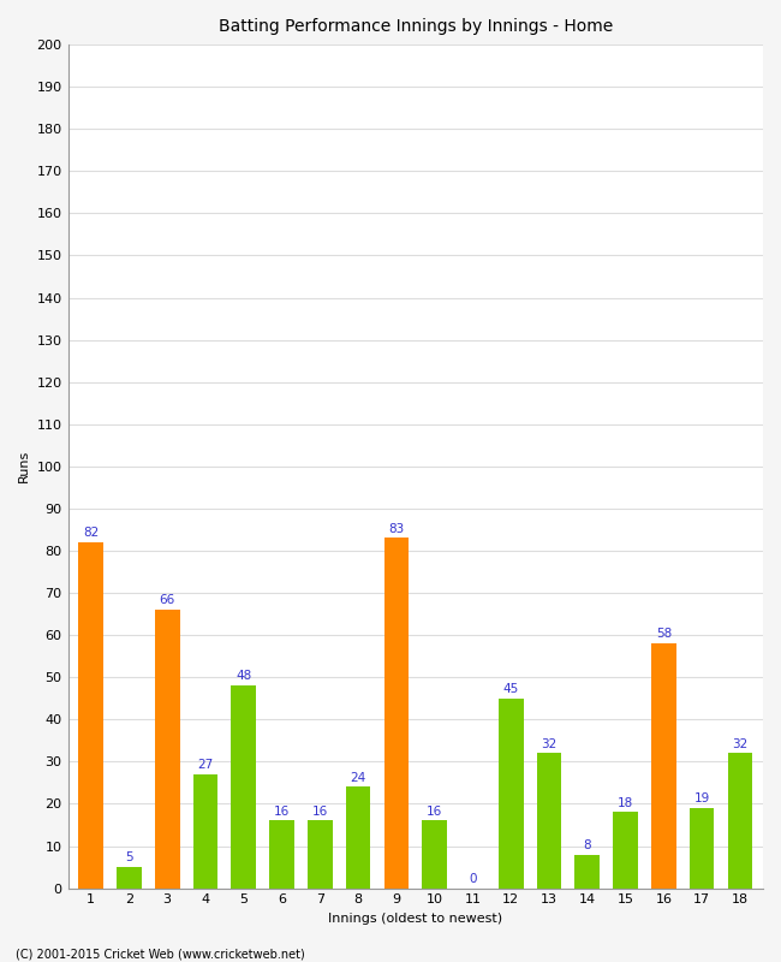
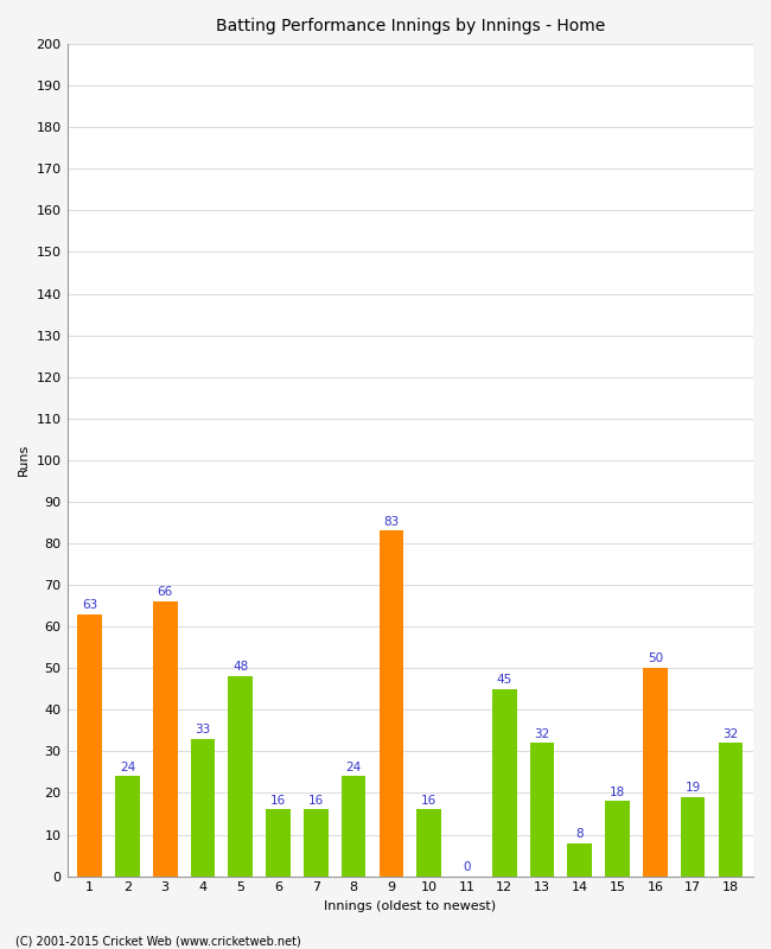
1: 82 -> 63
2: 5 -> 24
4: 27 -> 33
16: 58 -> 50
